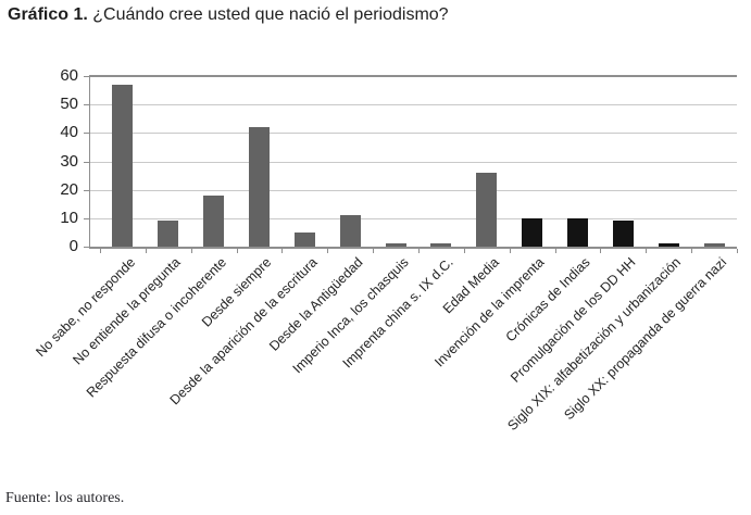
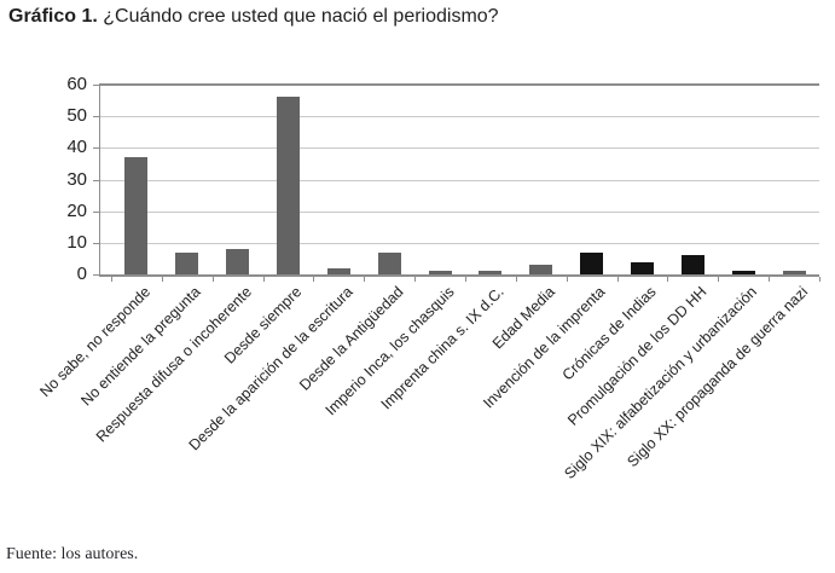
No sabe, no responde: 57 -> 37
No entiende la pregunta: 9 -> 7
Respuesta difusa o incoherente: 18 -> 8
Desde siempre: 42 -> 56
Desde la aparición de la escritura: 5 -> 2
Desde la Antigüedad: 11 -> 7
Edad Media: 26 -> 3
Invención de la imprenta: 10 -> 7
Crónicas de Indias: 10 -> 4
Promulgación de los DD HH: 9 -> 6
